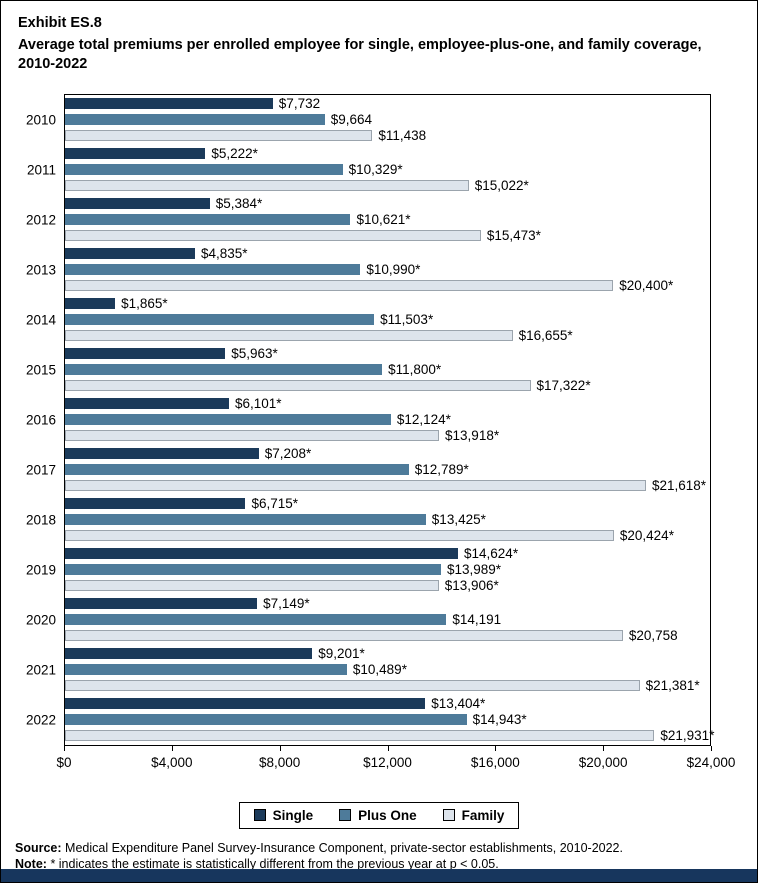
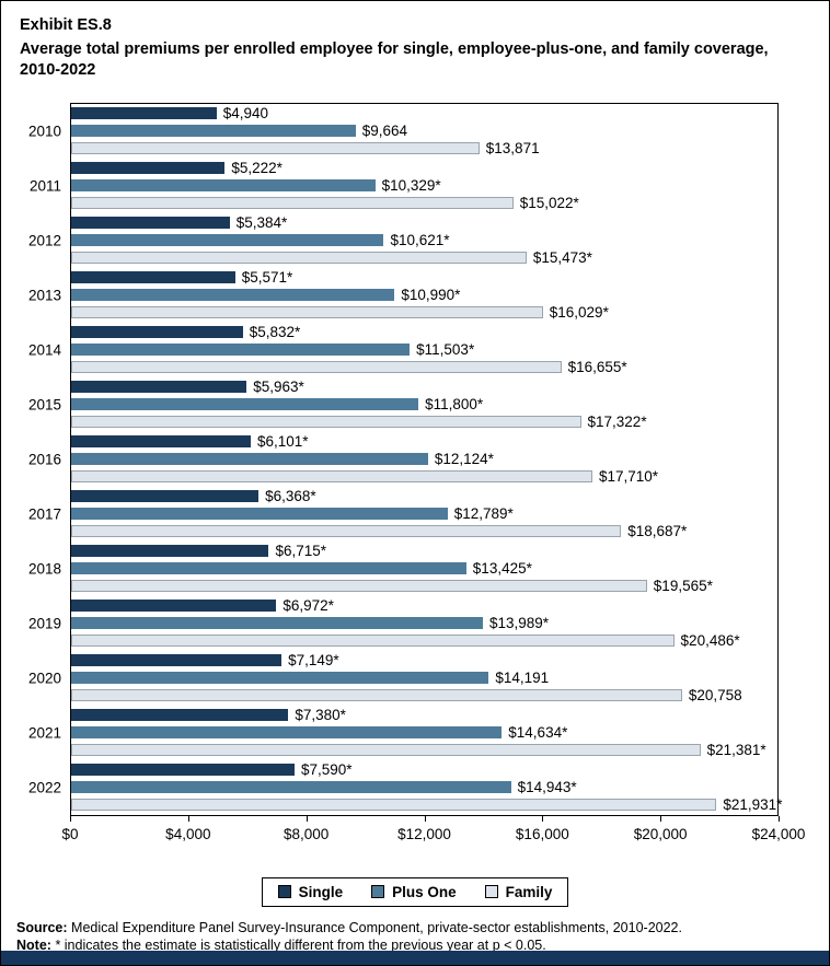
Single/2010: $7,732 -> $4,940
Family/2010: $11,438 -> $13,871
Single/2013: 4,835 -> 5,571
Family/2013: 20,400 -> 16,029
Single/2014: 1,865 -> 5,832
Family/2016: 13,918 -> 17,710
Single/2017: 7,208 -> 6,368
Family/2017: 21,618 -> 18,687
Family/2018: 20,424 -> 19,565
Single/2019: 14,624 -> 6,972
Family/2019: 13,906 -> 20,486
Single/2021: 9,201 -> 7,380
Plus One/2021: 10,489 -> 14,634
Single/2022: 13,404 -> 7,590
